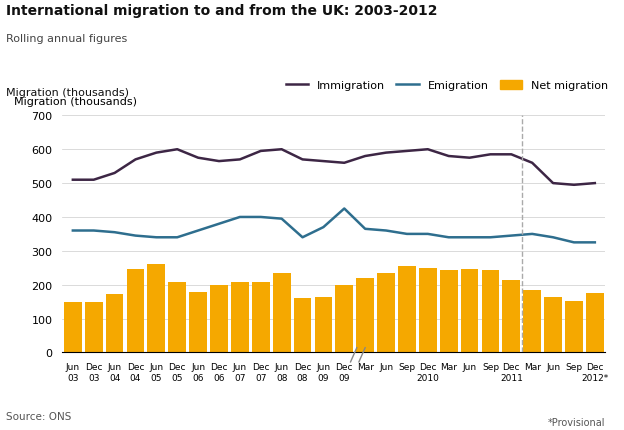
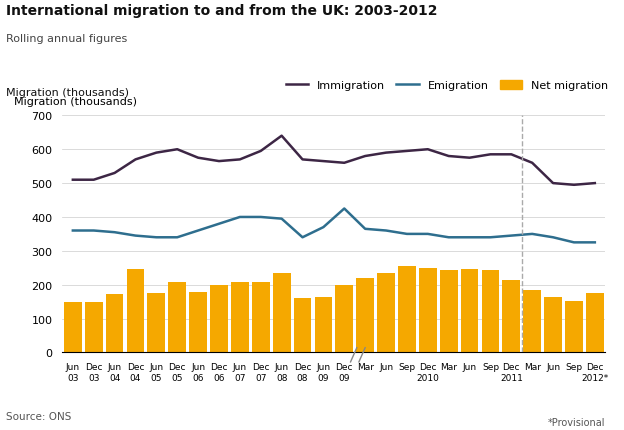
Net migration/Jun 05: 260 -> 175
Immigration/Jun 08: 600 -> 640
